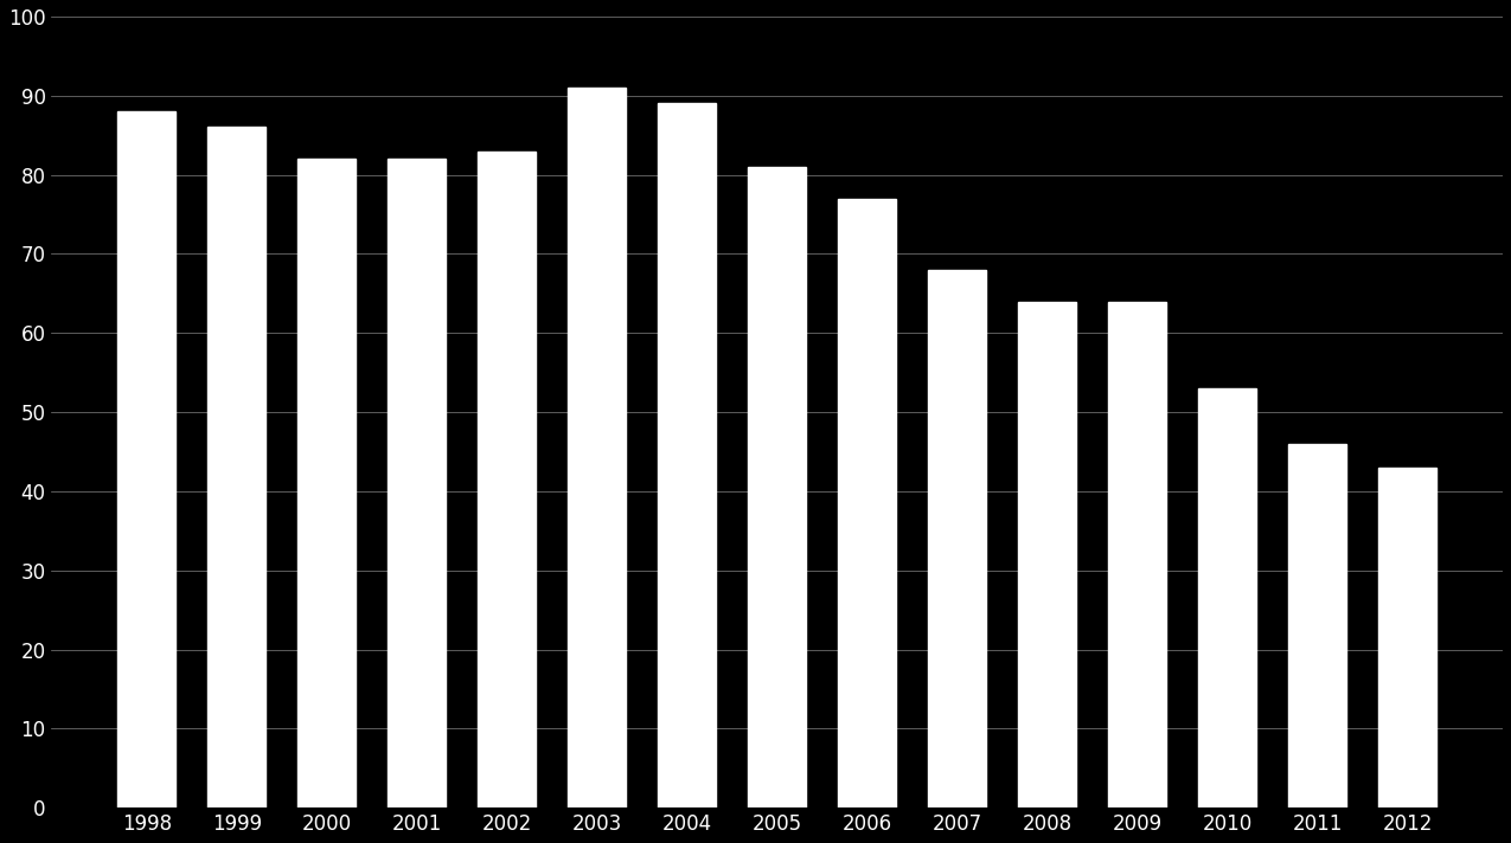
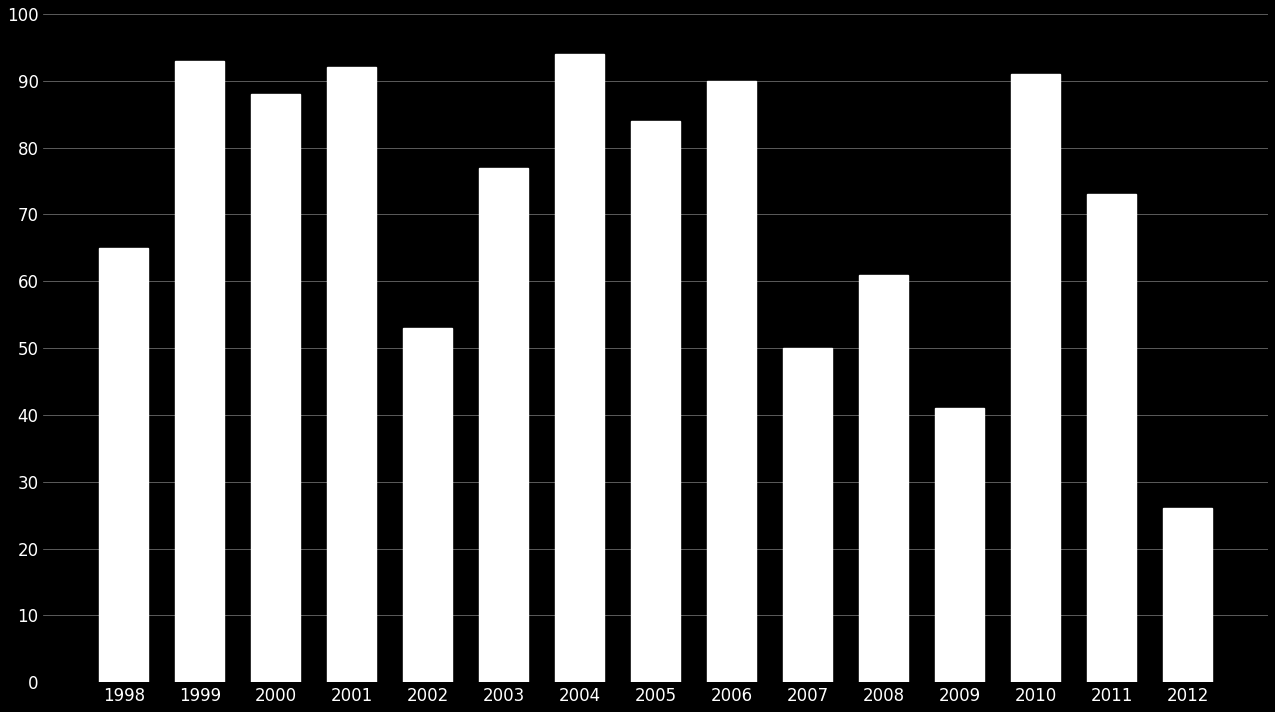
1998: 88 -> 65
1999: 86 -> 93
2000: 82 -> 88
2001: 82 -> 92
2002: 83 -> 53
2003: 91 -> 77
2004: 89 -> 94
2005: 81 -> 84
2006: 77 -> 90
2007: 68 -> 50
2008: 64 -> 61
2009: 64 -> 41
2010: 53 -> 91
2011: 46 -> 73
2012: 43 -> 26
